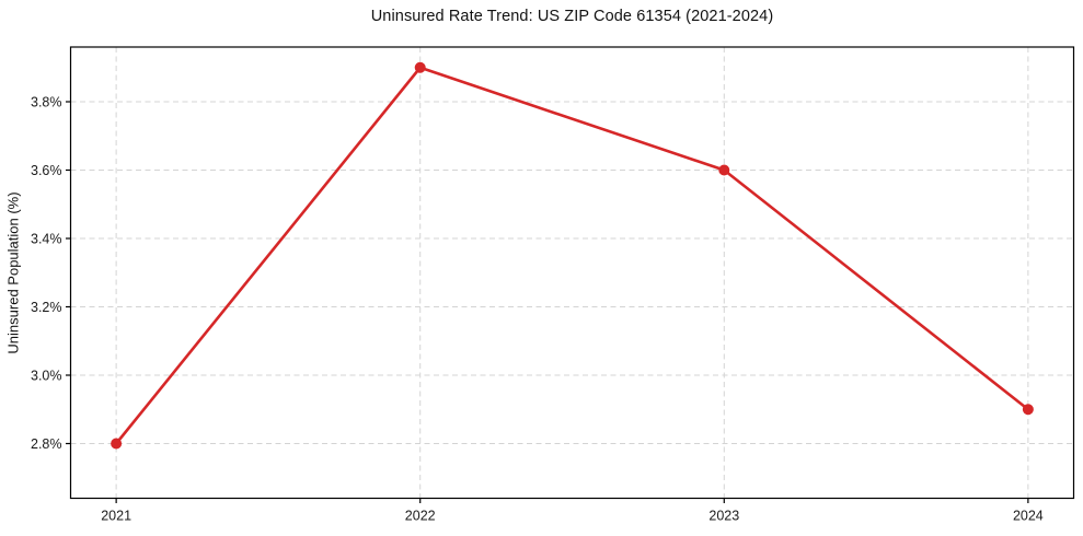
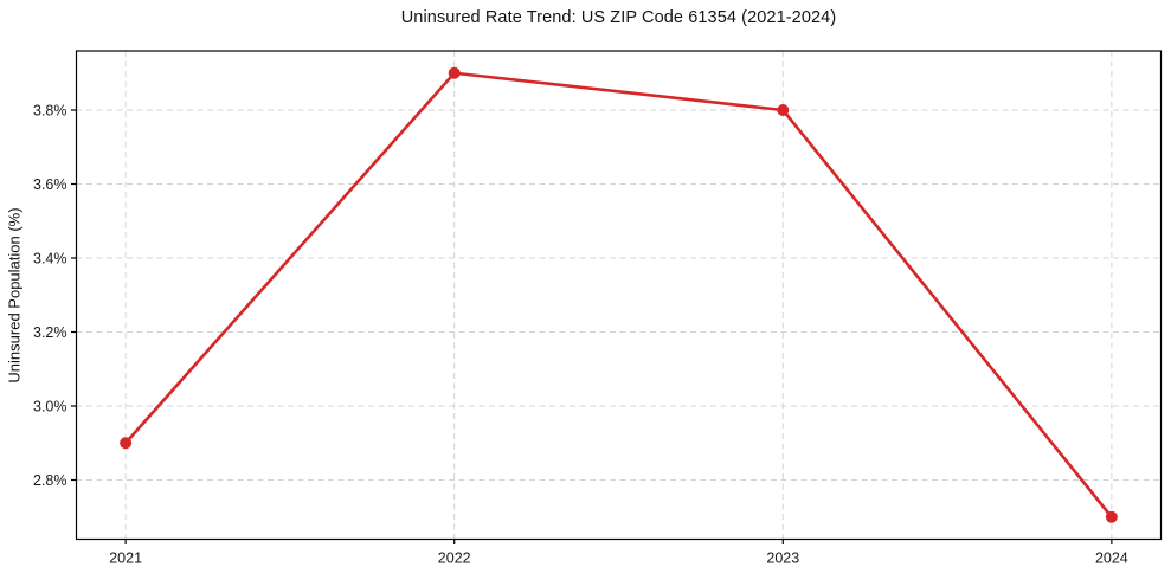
2021: 2.8% -> 2.9%
2023: 3.6% -> 3.8%
2024: 2.9% -> 2.7%
